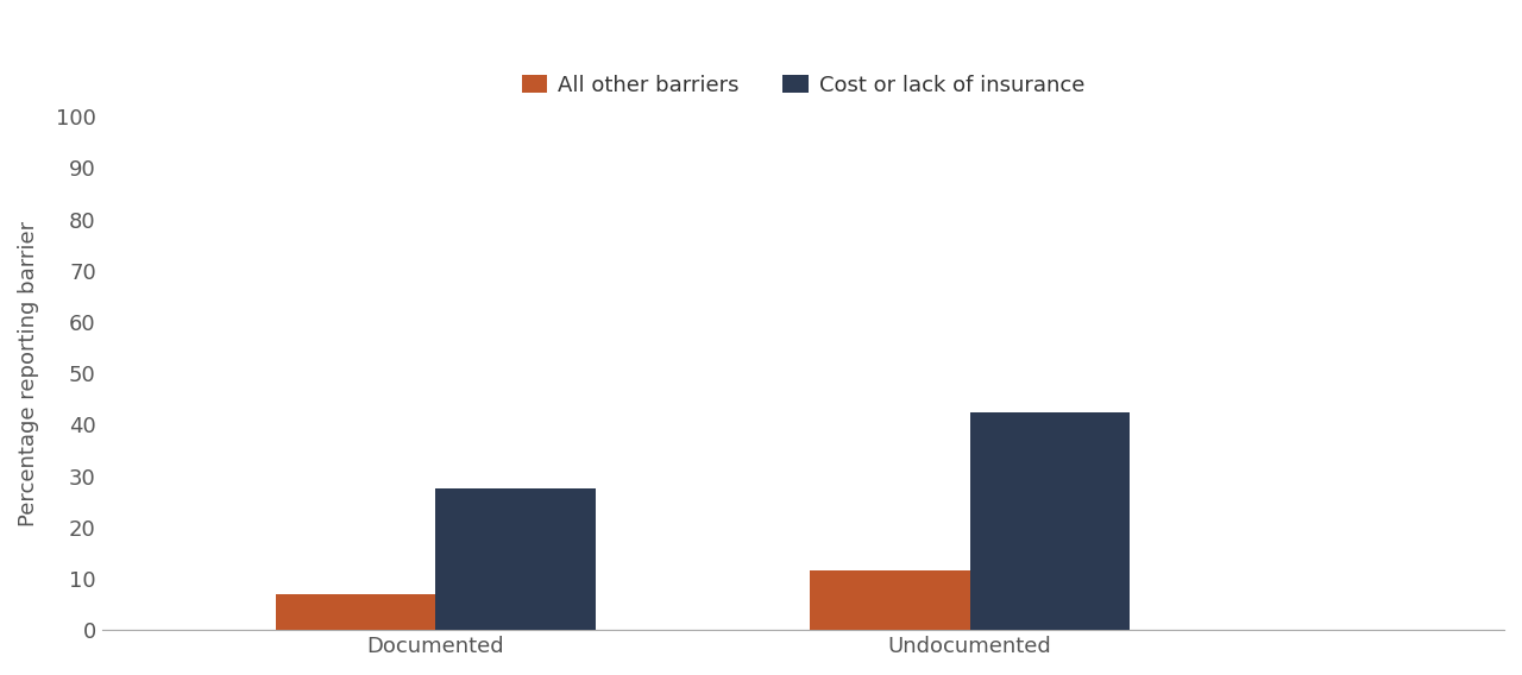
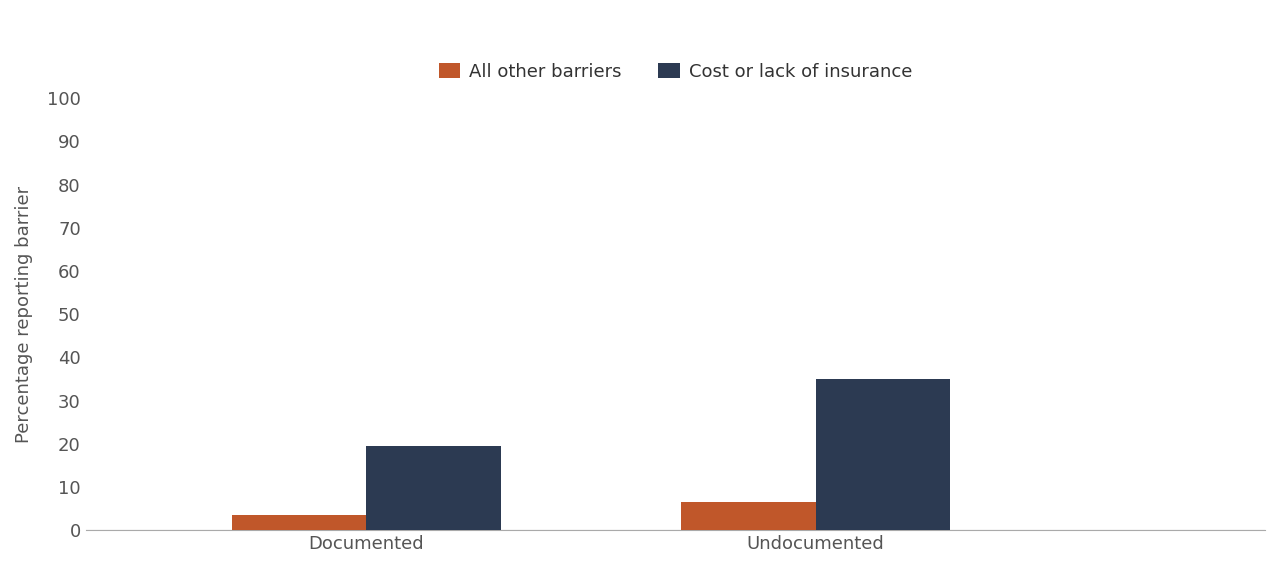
All other barriers/Documented: 7.0 -> 3.5
Cost or lack of insurance/Documented: 27.5 -> 19.5
All other barriers/Undocumented: 11.5 -> 6.5
Cost or lack of insurance/Undocumented: 42.5 -> 35.0
